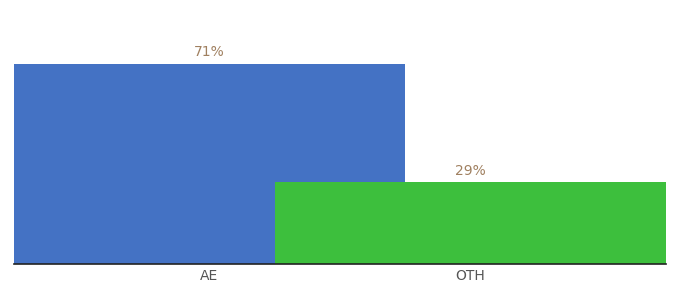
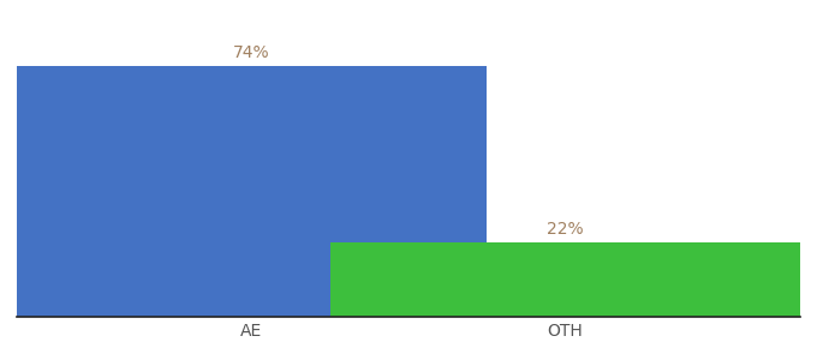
AE: 71% -> 74%
OTH: 29% -> 22%
